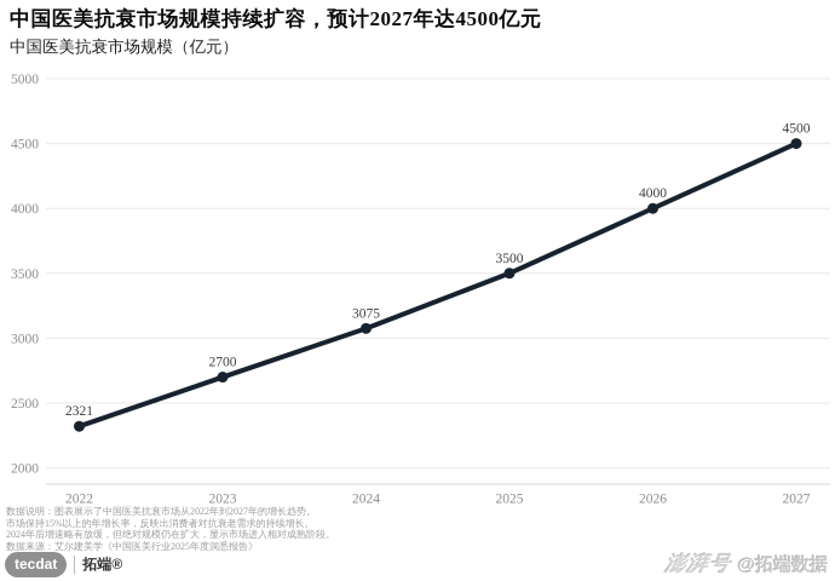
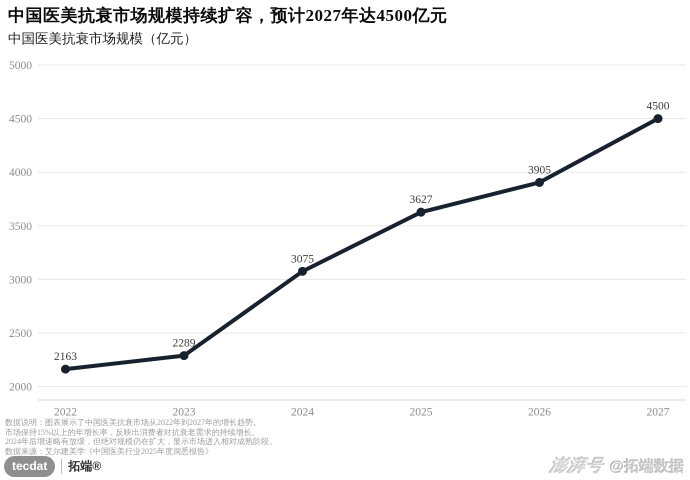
2022: 2321 -> 2163
2023: 2700 -> 2289
2025: 3500 -> 3627
2026: 4000 -> 3905
